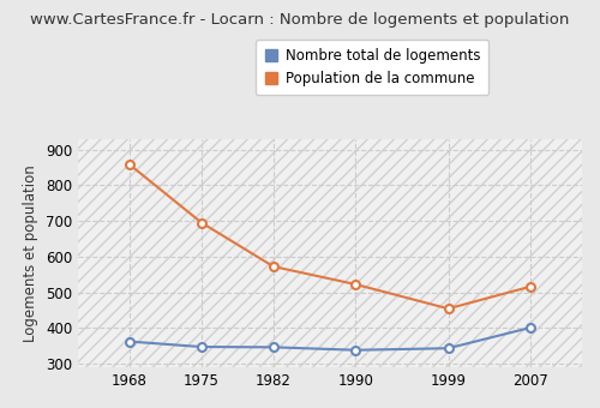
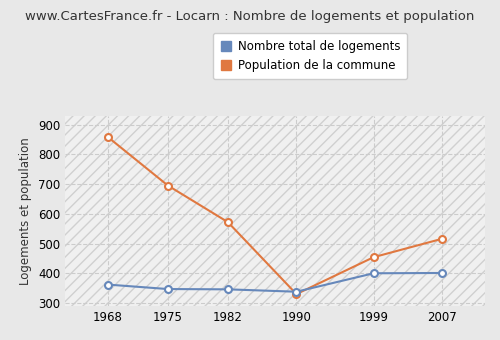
Population de la commune/1990: 522 -> 330
Nombre total de logements/1999: 343 -> 400
